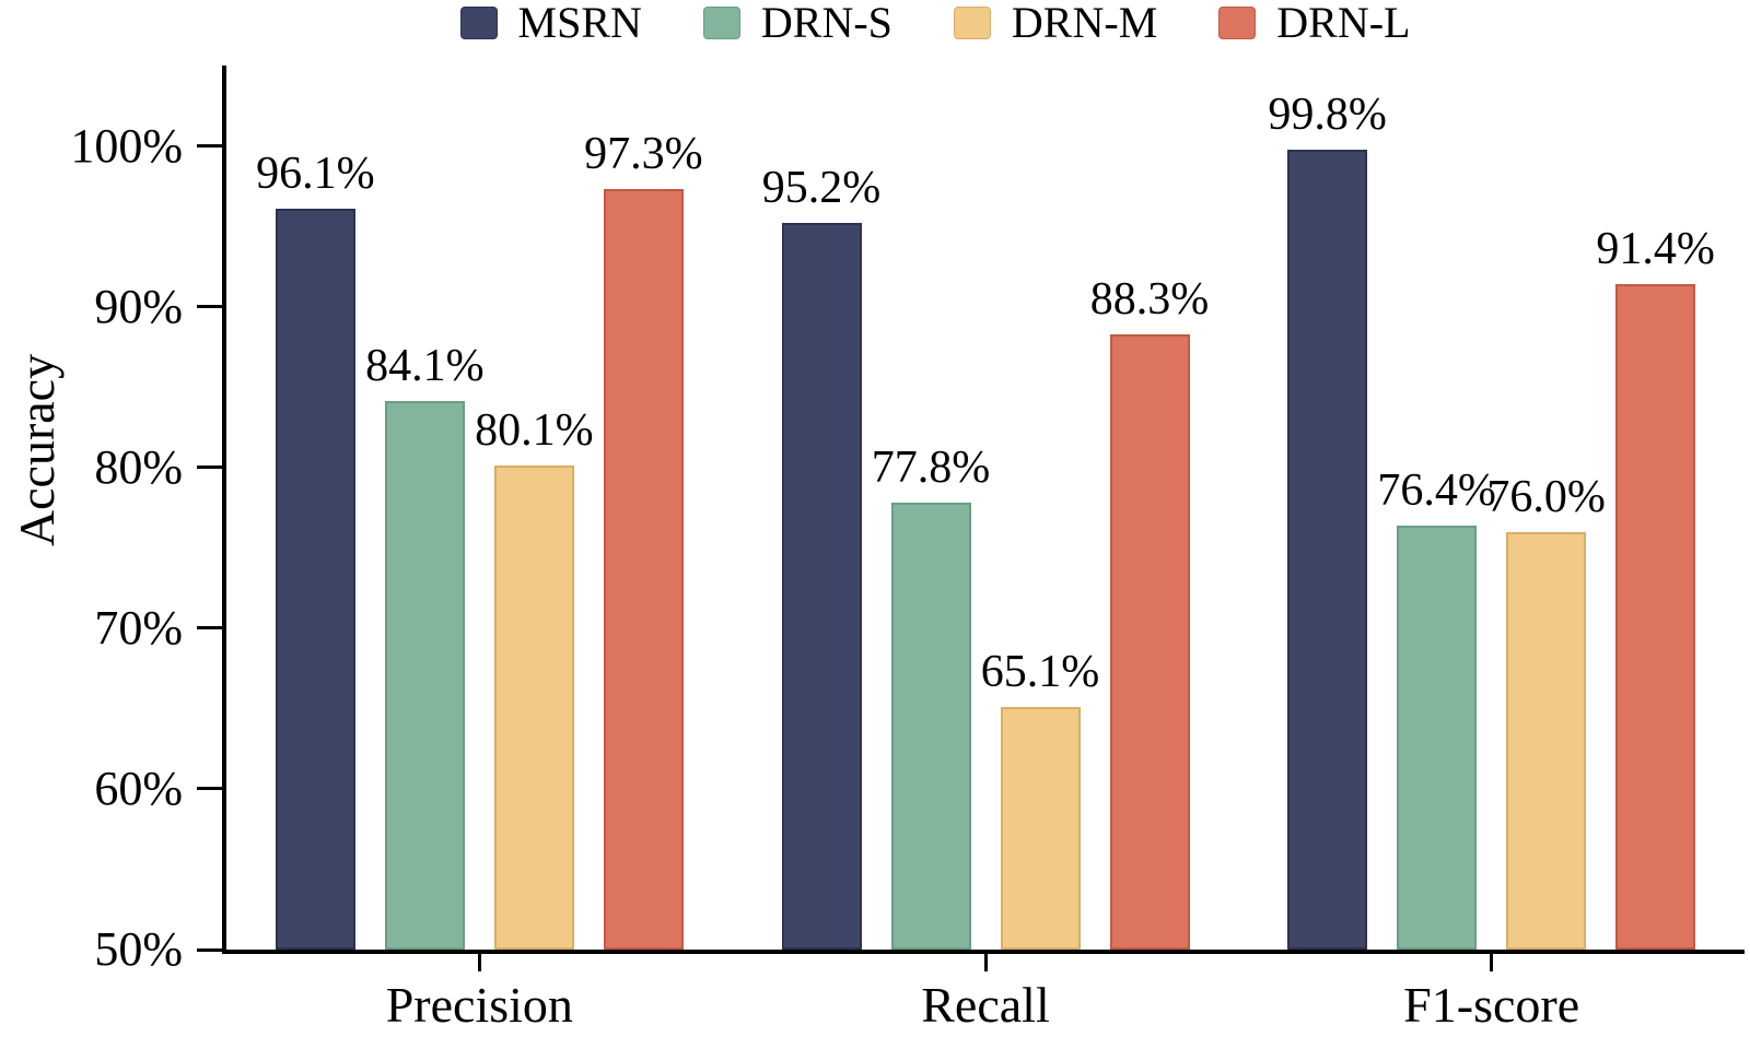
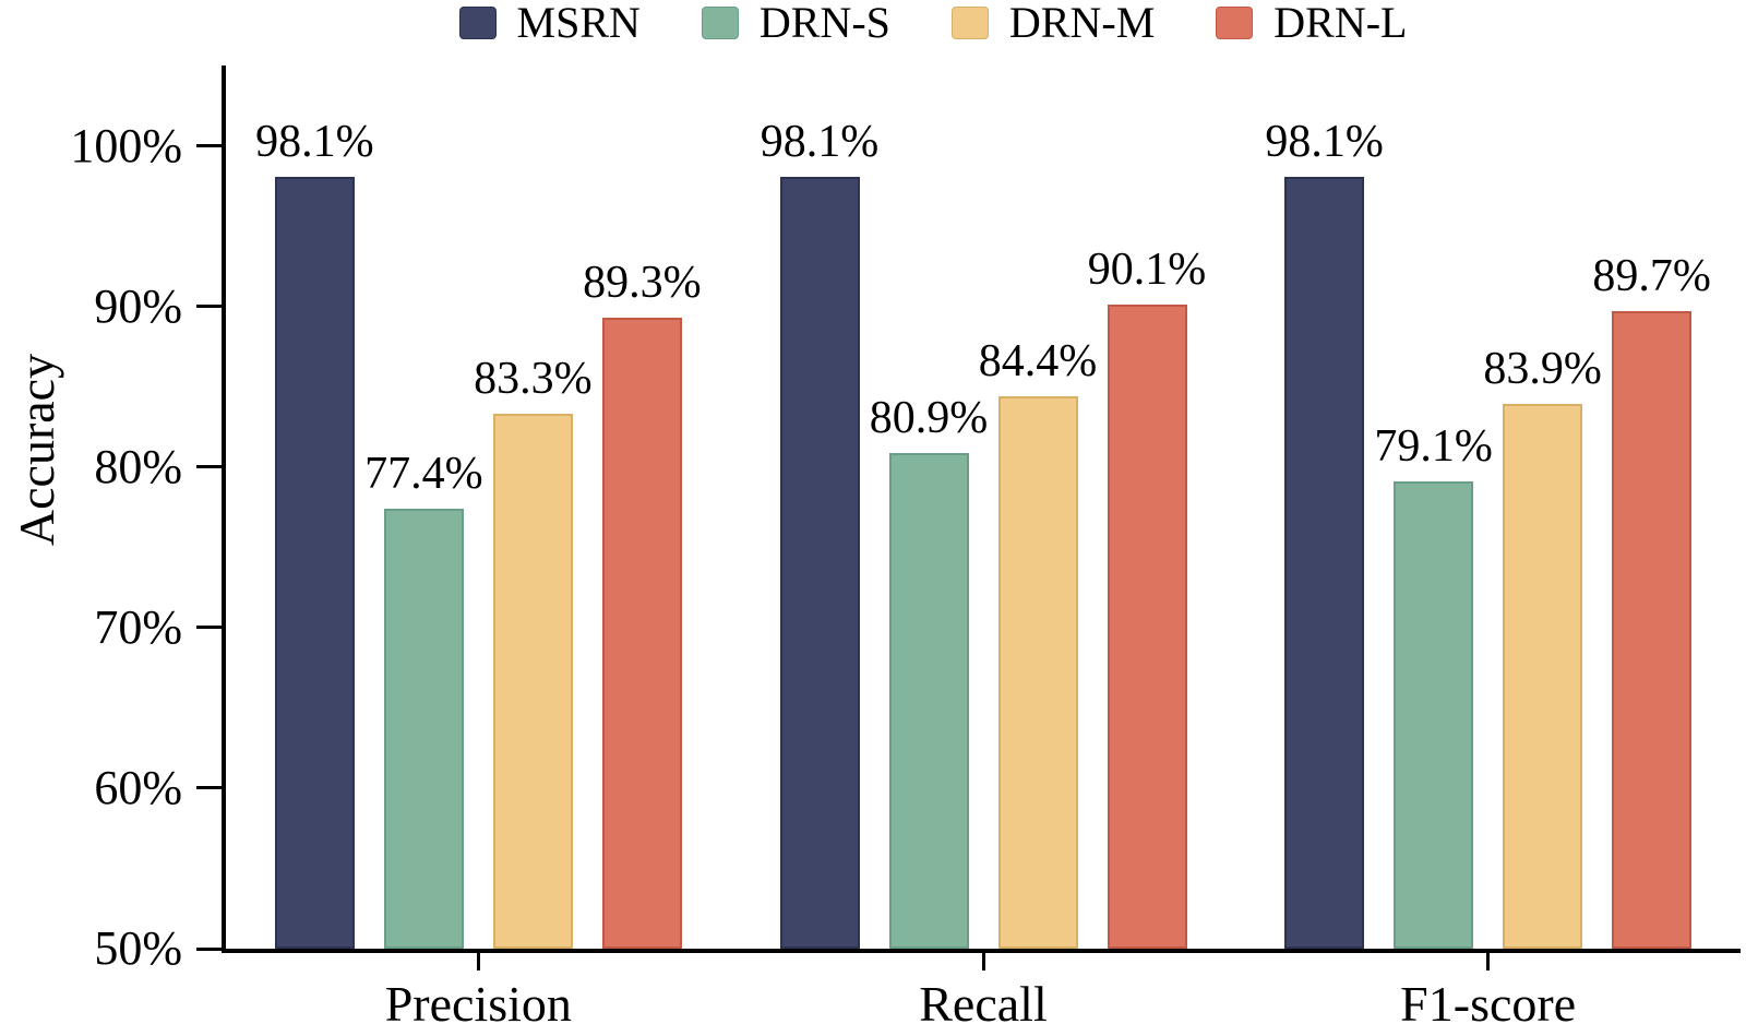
MSRN/Precision: 96.1% -> 98.1%
DRN-S/Precision: 84.1% -> 77.4%
DRN-M/Precision: 80.1% -> 83.3%
DRN-L/Precision: 97.3% -> 89.3%
MSRN/Recall: 95.2% -> 98.1%
DRN-S/Recall: 77.8% -> 80.9%
DRN-M/Recall: 65.1% -> 84.4%
DRN-L/Recall: 88.3% -> 90.1%
MSRN/F1-score: 99.8% -> 98.1%
DRN-S/F1-score: 76.4% -> 79.1%
DRN-M/F1-score: 76.0% -> 83.9%
DRN-L/F1-score: 91.4% -> 89.7%
